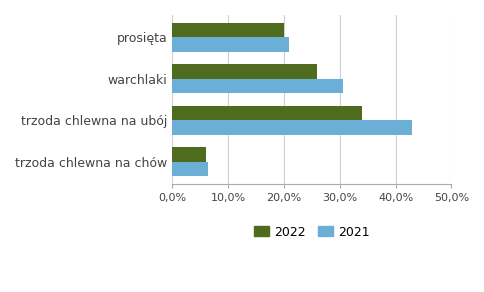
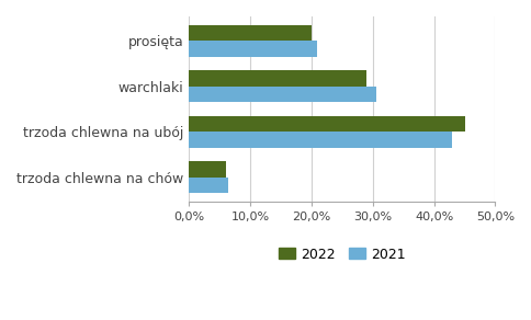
2022/warchlaki: 26% -> 29%
2022/trzoda chlewna na ubój: 34% -> 45%
